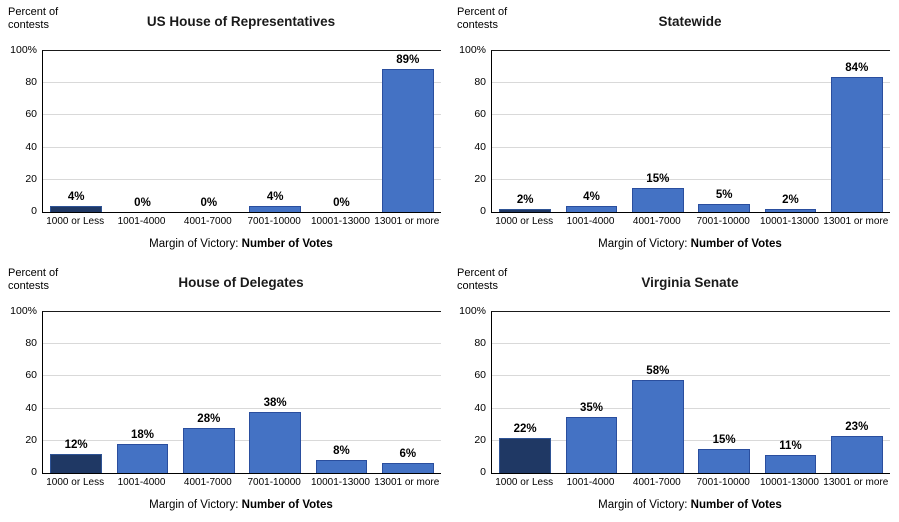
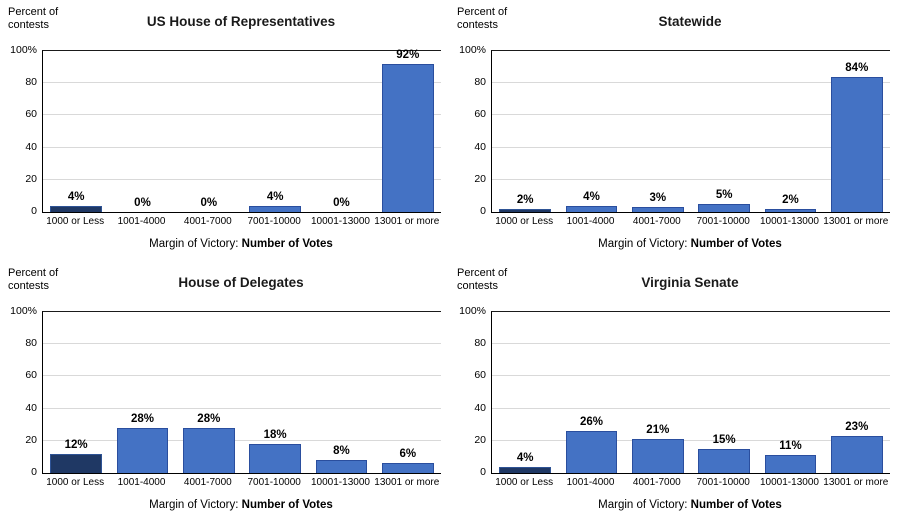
US House of Representatives/13001 or more: 89% -> 92%
Statewide/4001-7000: 15% -> 3%
House of Delegates/1001-4000: 18% -> 28%
House of Delegates/7001-10000: 38% -> 18%
Virginia Senate/1000 or Less: 22% -> 4%
Virginia Senate/1001-4000: 35% -> 26%
Virginia Senate/4001-7000: 58% -> 21%
